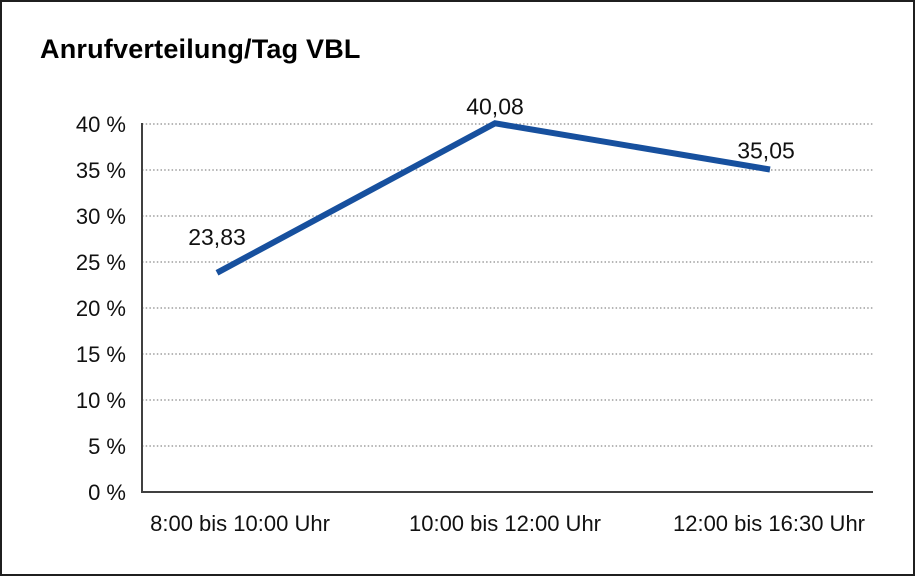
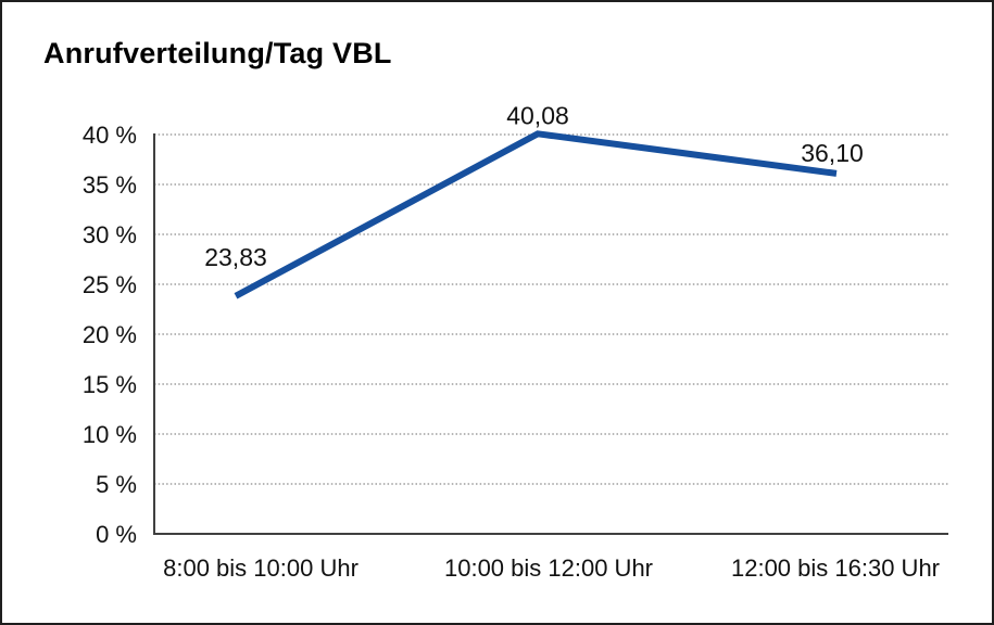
12:00 bis 16:30 Uhr: 35,05 -> 36,10
